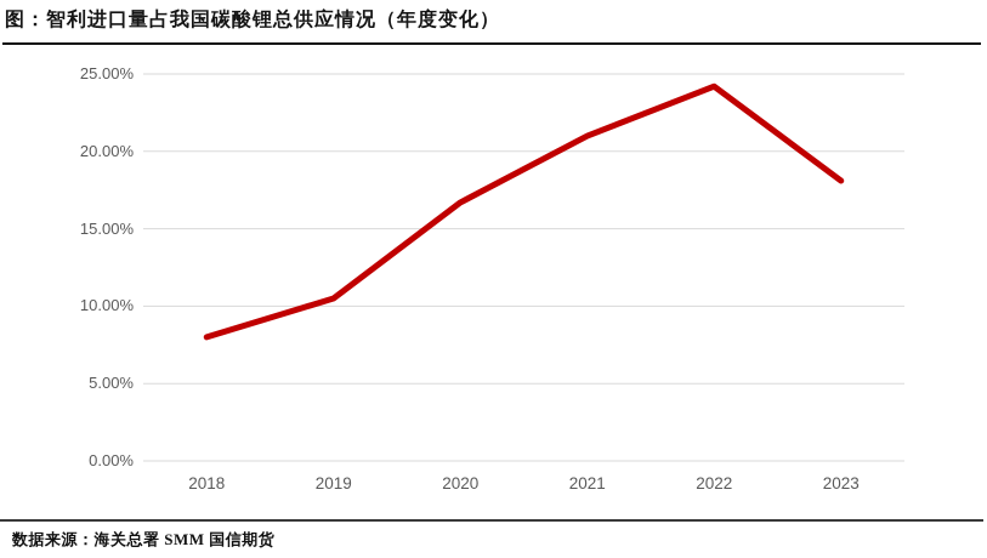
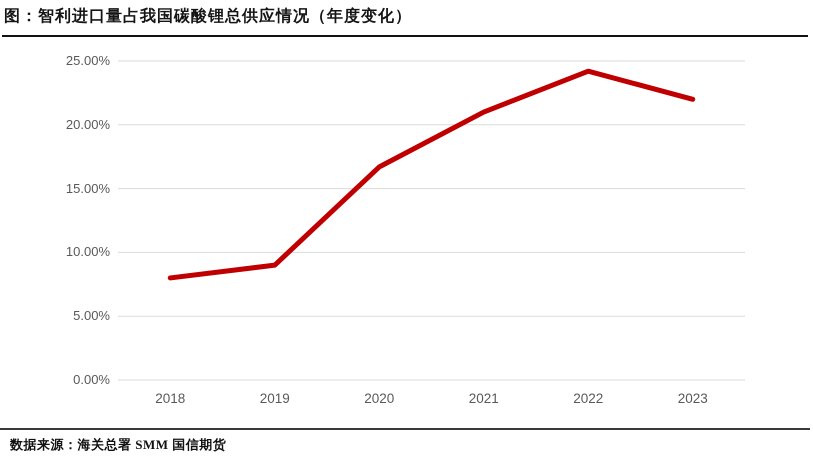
2019: 10.5% -> 9.0%
2023: 18.1% -> 22.0%
